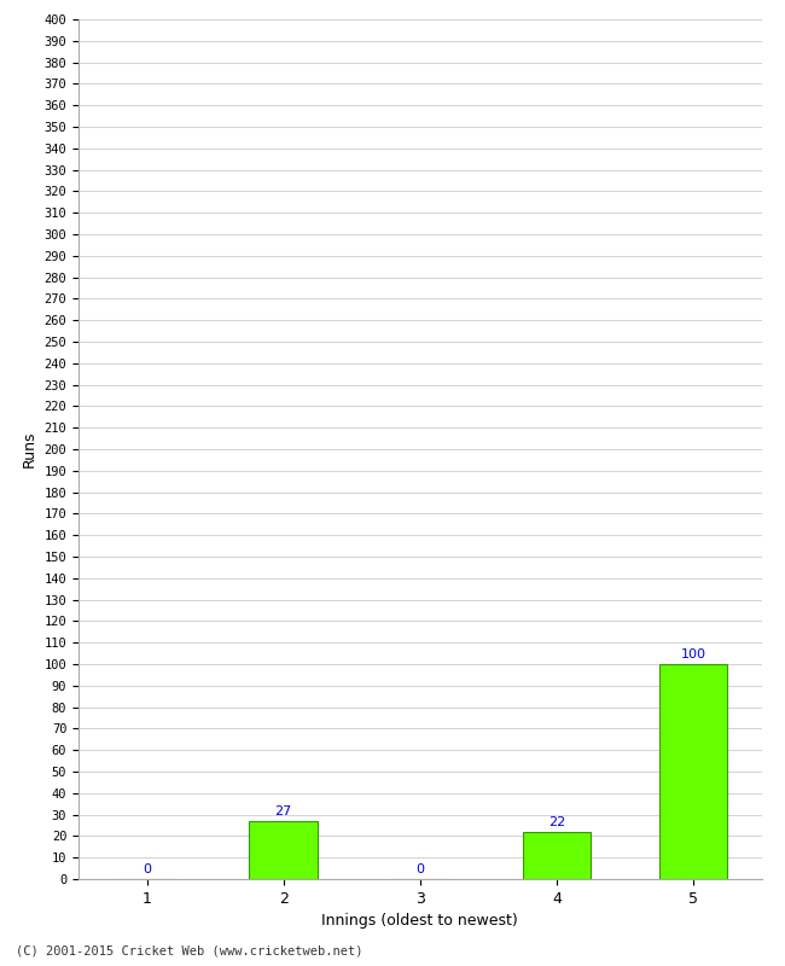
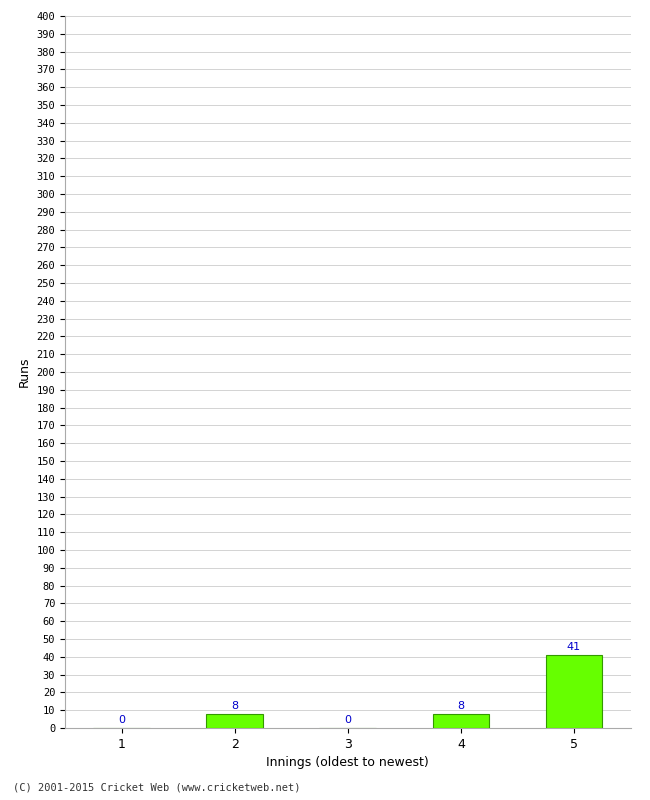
2: 27 -> 8
4: 22 -> 8
5: 100 -> 41
